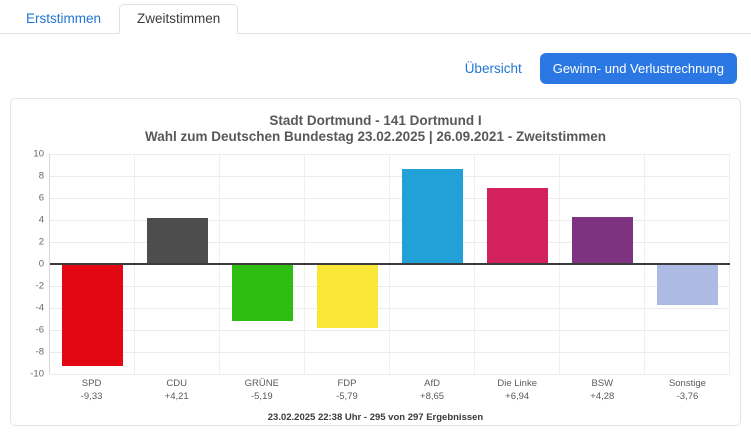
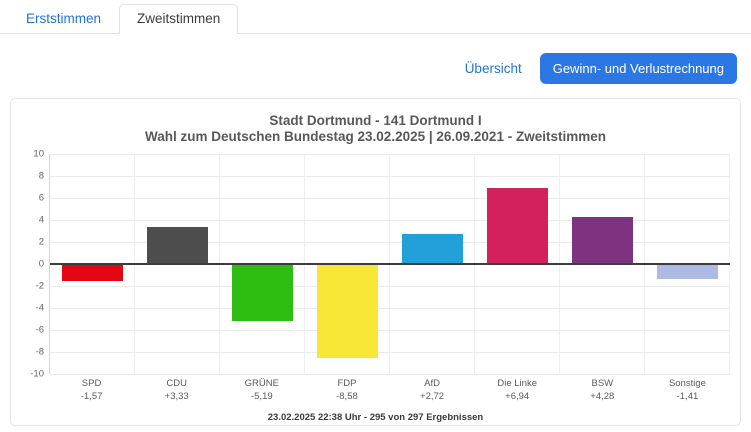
SPD: -9,33 -> -1,57
CDU: +4,21 -> +3,33
FDP: -5,79 -> -8,58
AfD: +8,65 -> +2,72
Sonstige: -3,76 -> -1,41
